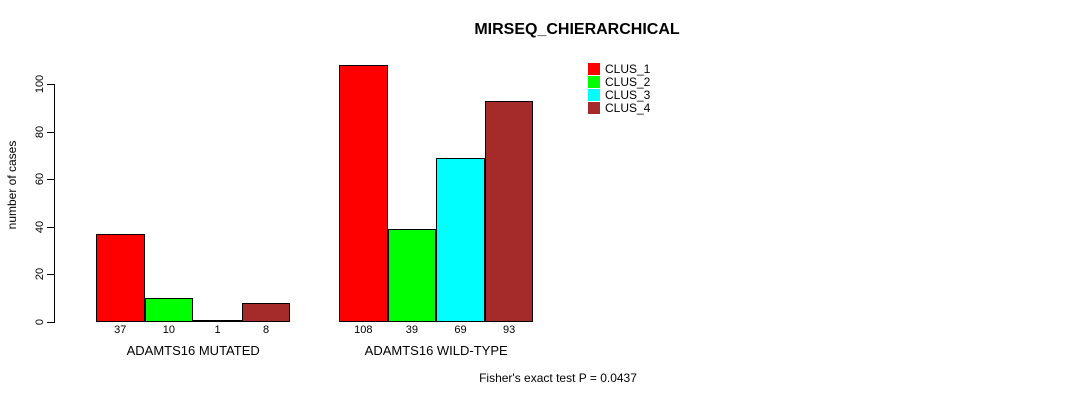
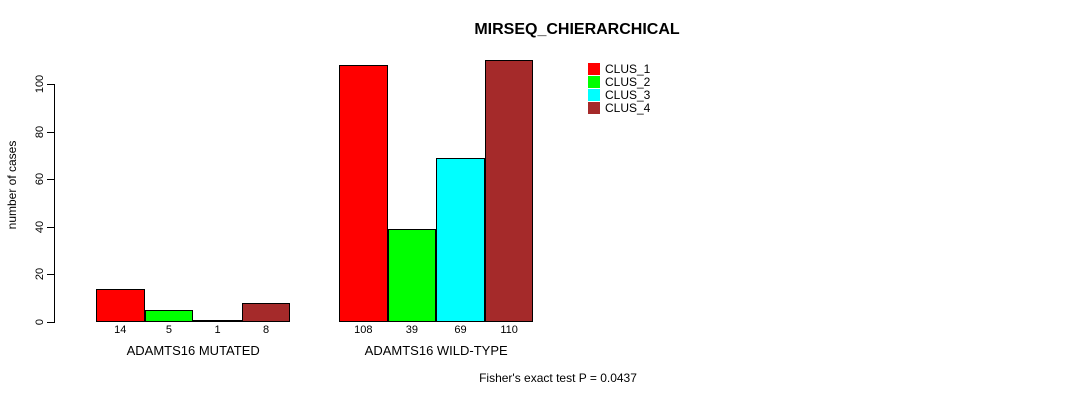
CLUS_1/ADAMTS16 MUTATED: 37 -> 14
CLUS_2/ADAMTS16 MUTATED: 10 -> 5
CLUS_4/ADAMTS16 WILD-TYPE: 93 -> 110
